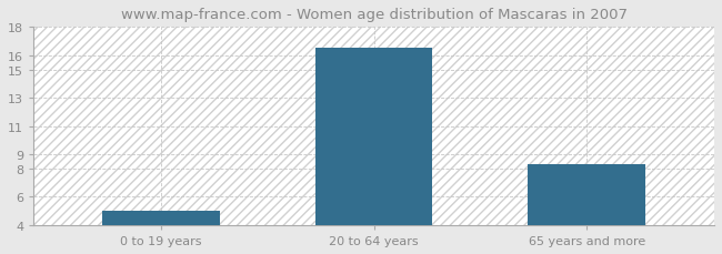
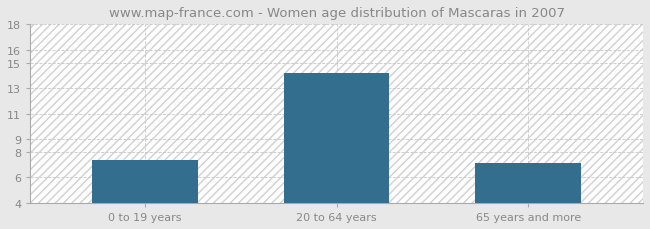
0 to 19 years: 5.0 -> 7.4
20 to 64 years: 16.5 -> 14.2
65 years and more: 8.3 -> 7.1
